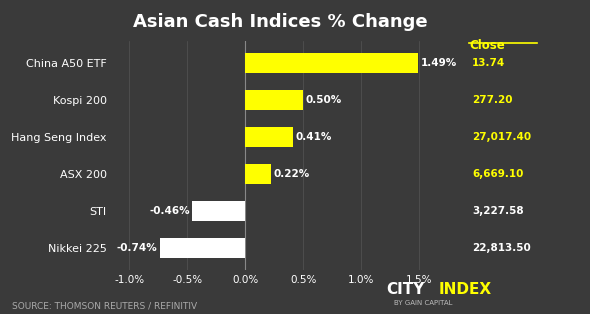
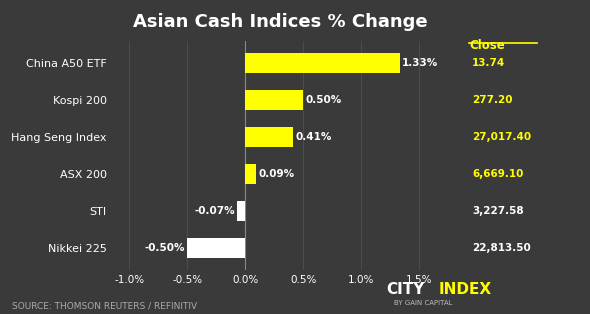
China A50 ETF: 1.49% -> 1.33%
ASX 200: 0.22% -> 0.09%
STI: -0.46% -> -0.07%
Nikkei 225: -0.74% -> -0.50%
